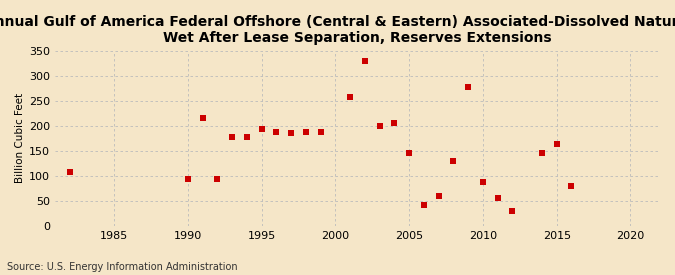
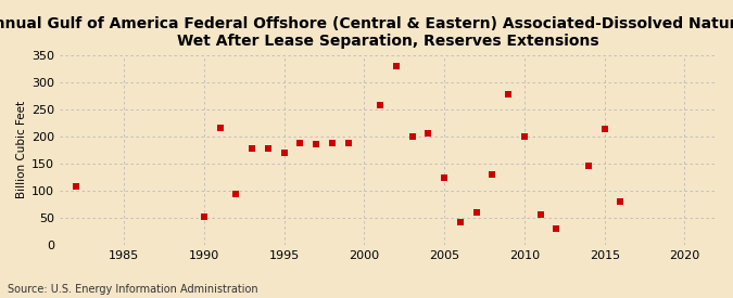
1990: 93 -> 52
1995: 193 -> 170
2005: 145 -> 124
2010: 88 -> 200
2015: 163 -> 214
